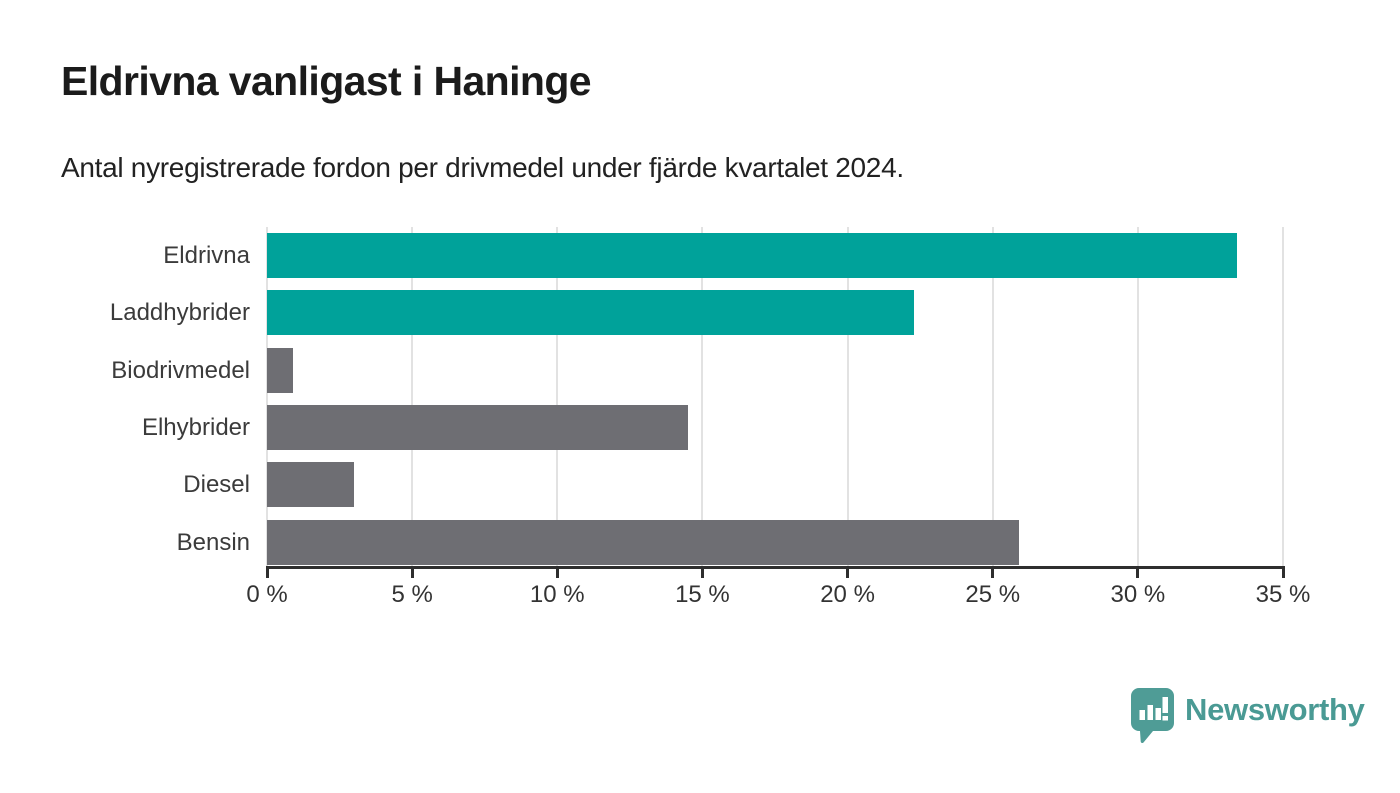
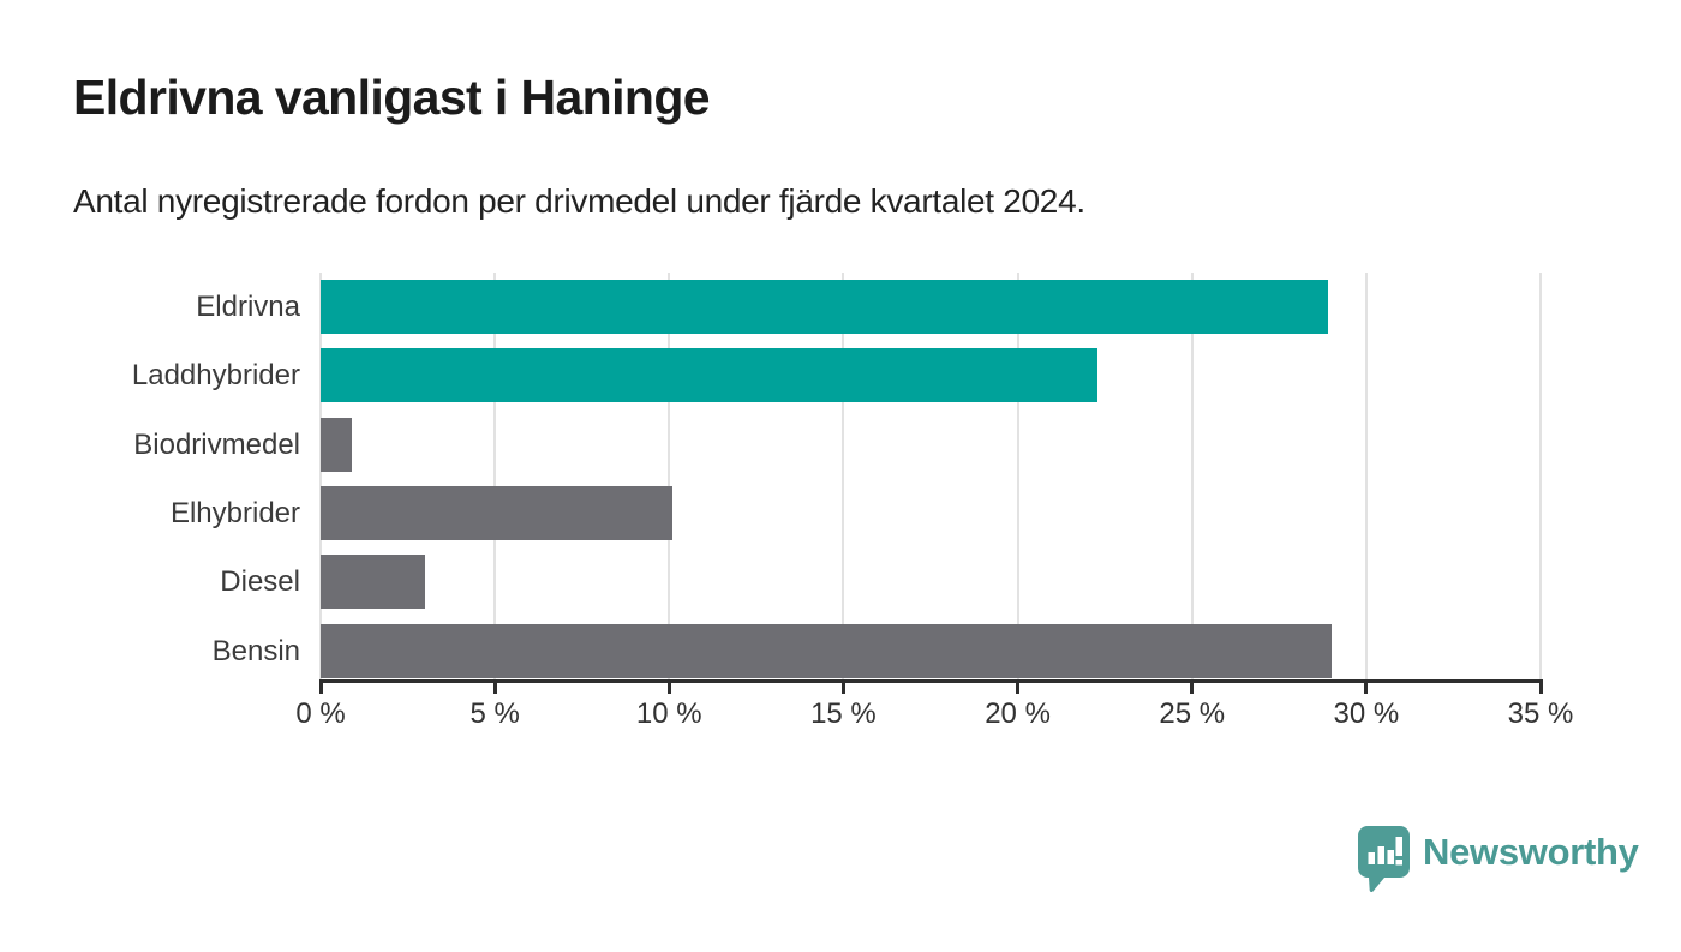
Eldrivna: 33.4% -> 28.9%
Elhybrider: 14.5% -> 10.1%
Bensin: 25.9% -> 29.0%
